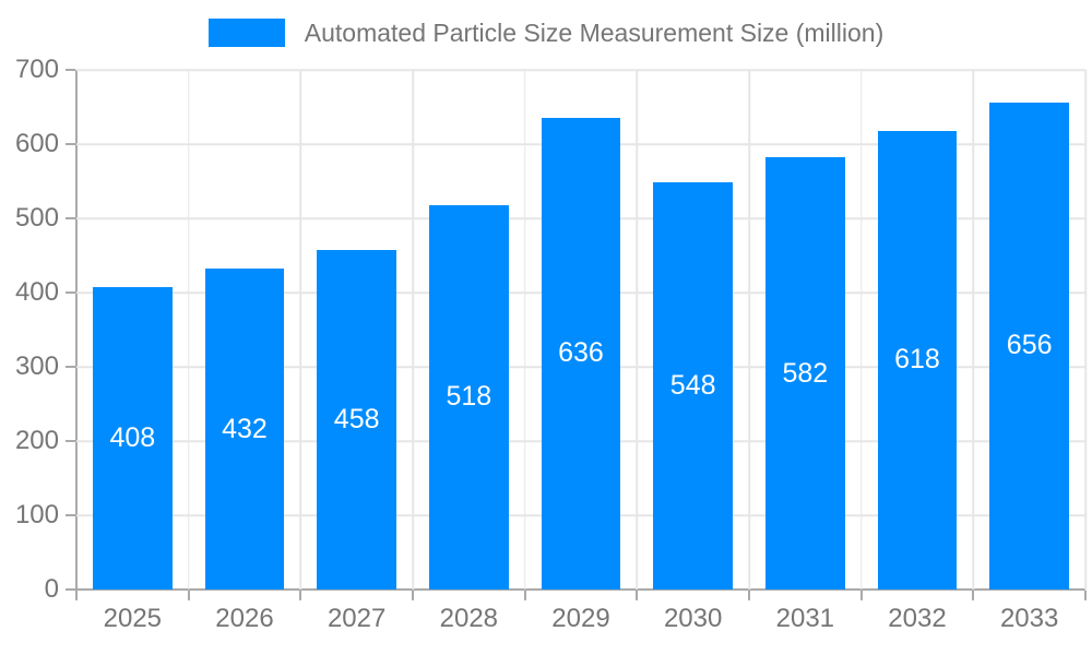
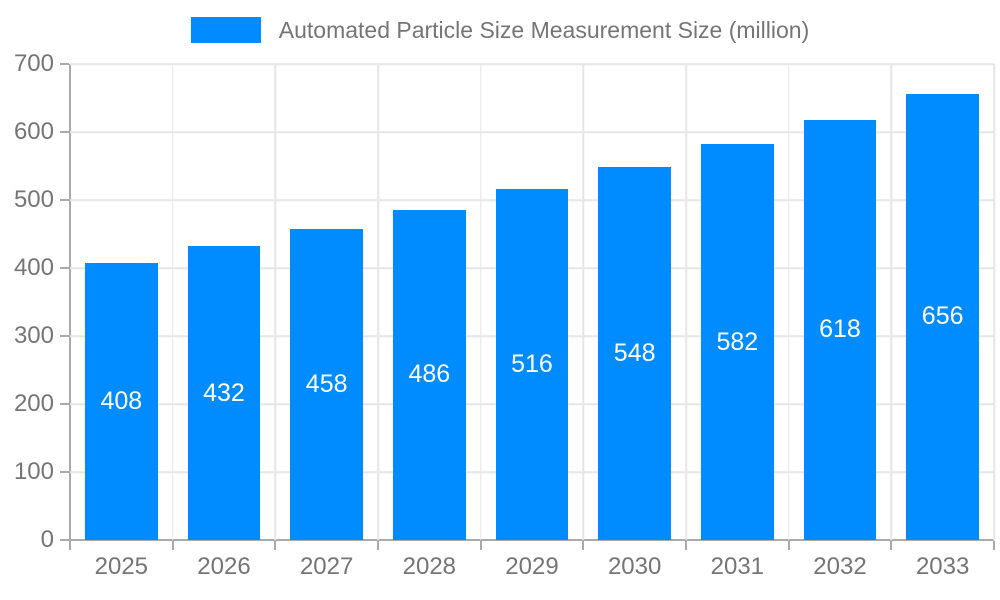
2028: 518 -> 486
2029: 636 -> 516
